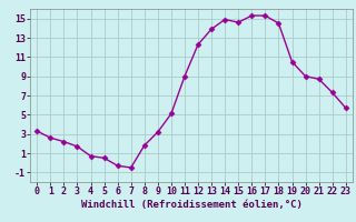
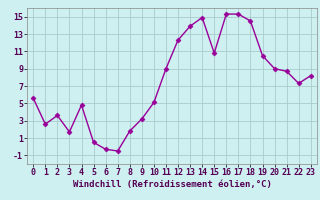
0: 3.3 -> 5.6
2: 2.2 -> 3.6
4: 0.7 -> 4.8
15: 14.6 -> 10.8
23: 5.7 -> 8.2
